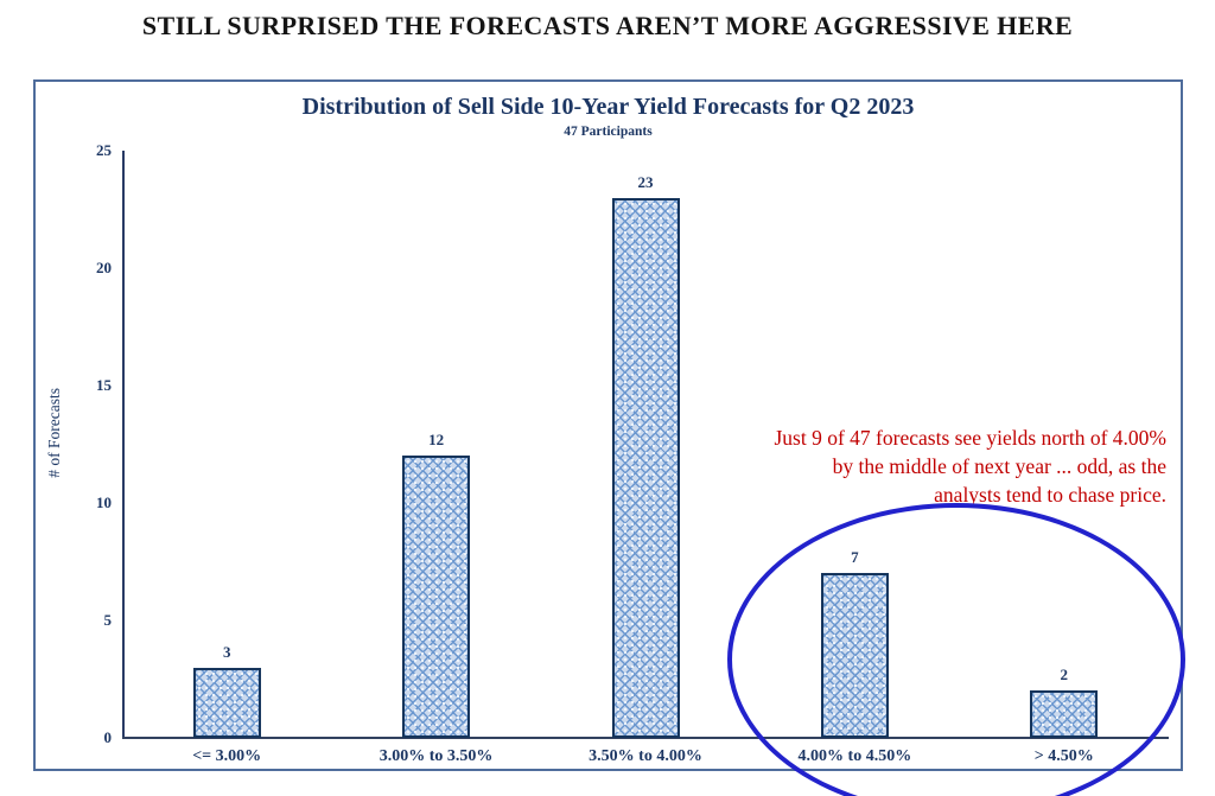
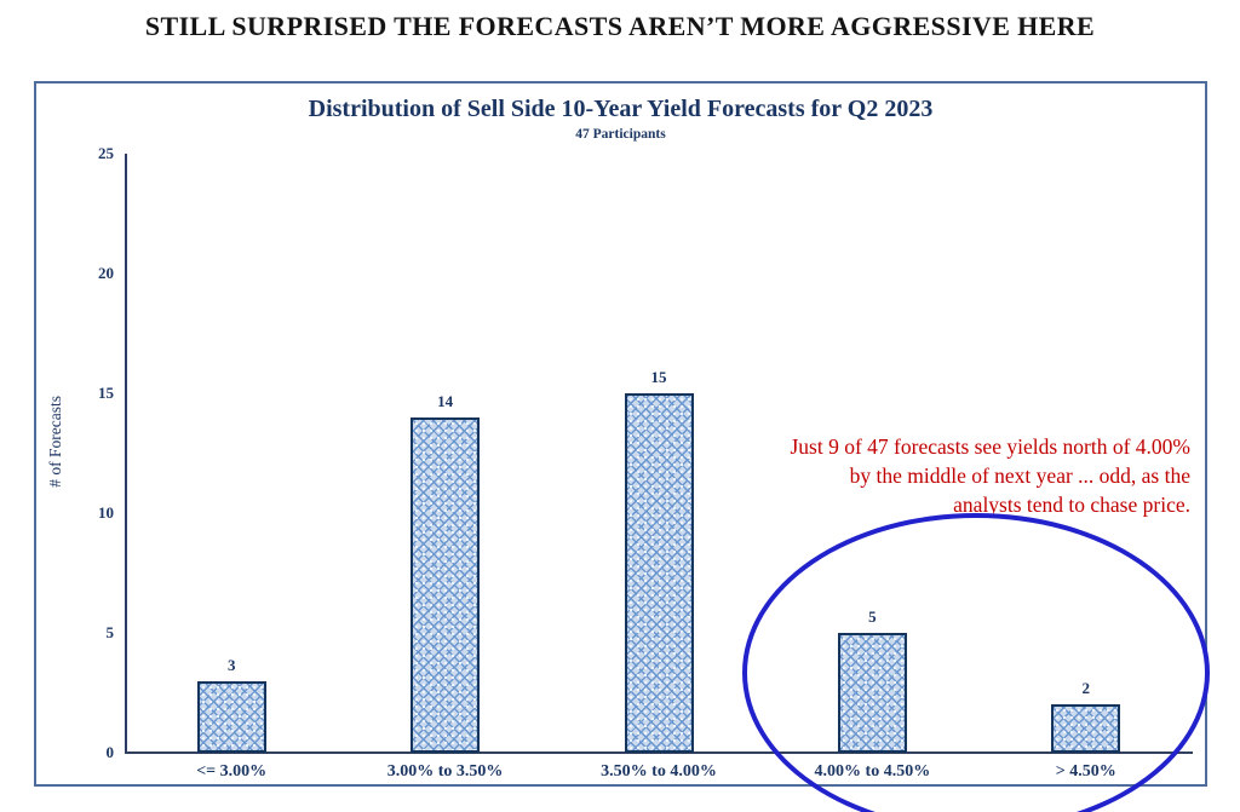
3.00% to 3.50%: 12 -> 14
3.50% to 4.00%: 23 -> 15
4.00% to 4.50%: 7 -> 5
